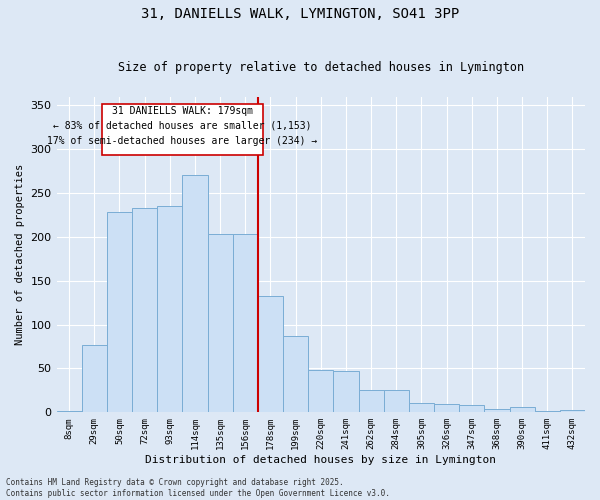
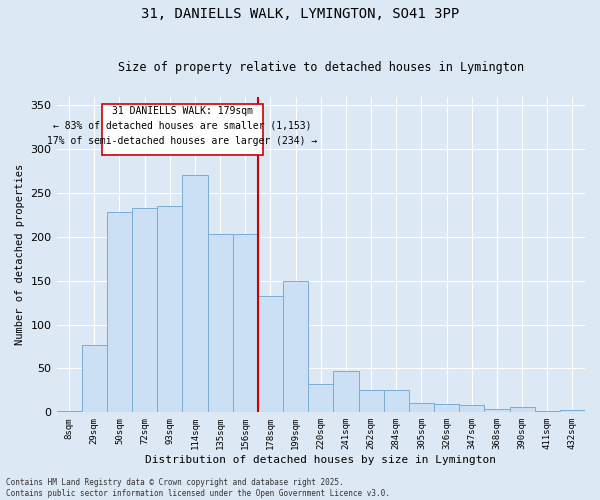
199sqm: 87 -> 150
220sqm: 48 -> 32
